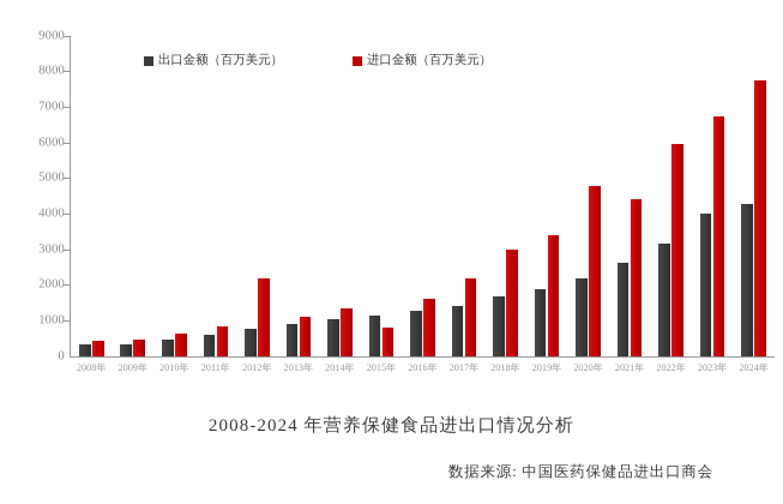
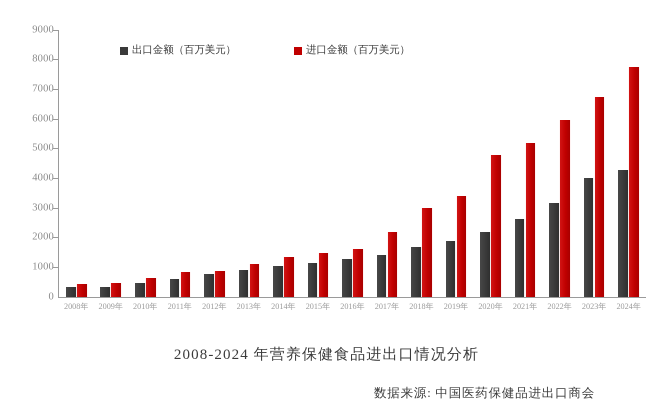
进口金额（百万美元）/2012年: 2200 -> 900
进口金额（百万美元）/2015年: 800 -> 1500
进口金额（百万美元）/2021年: 4400 -> 5200
